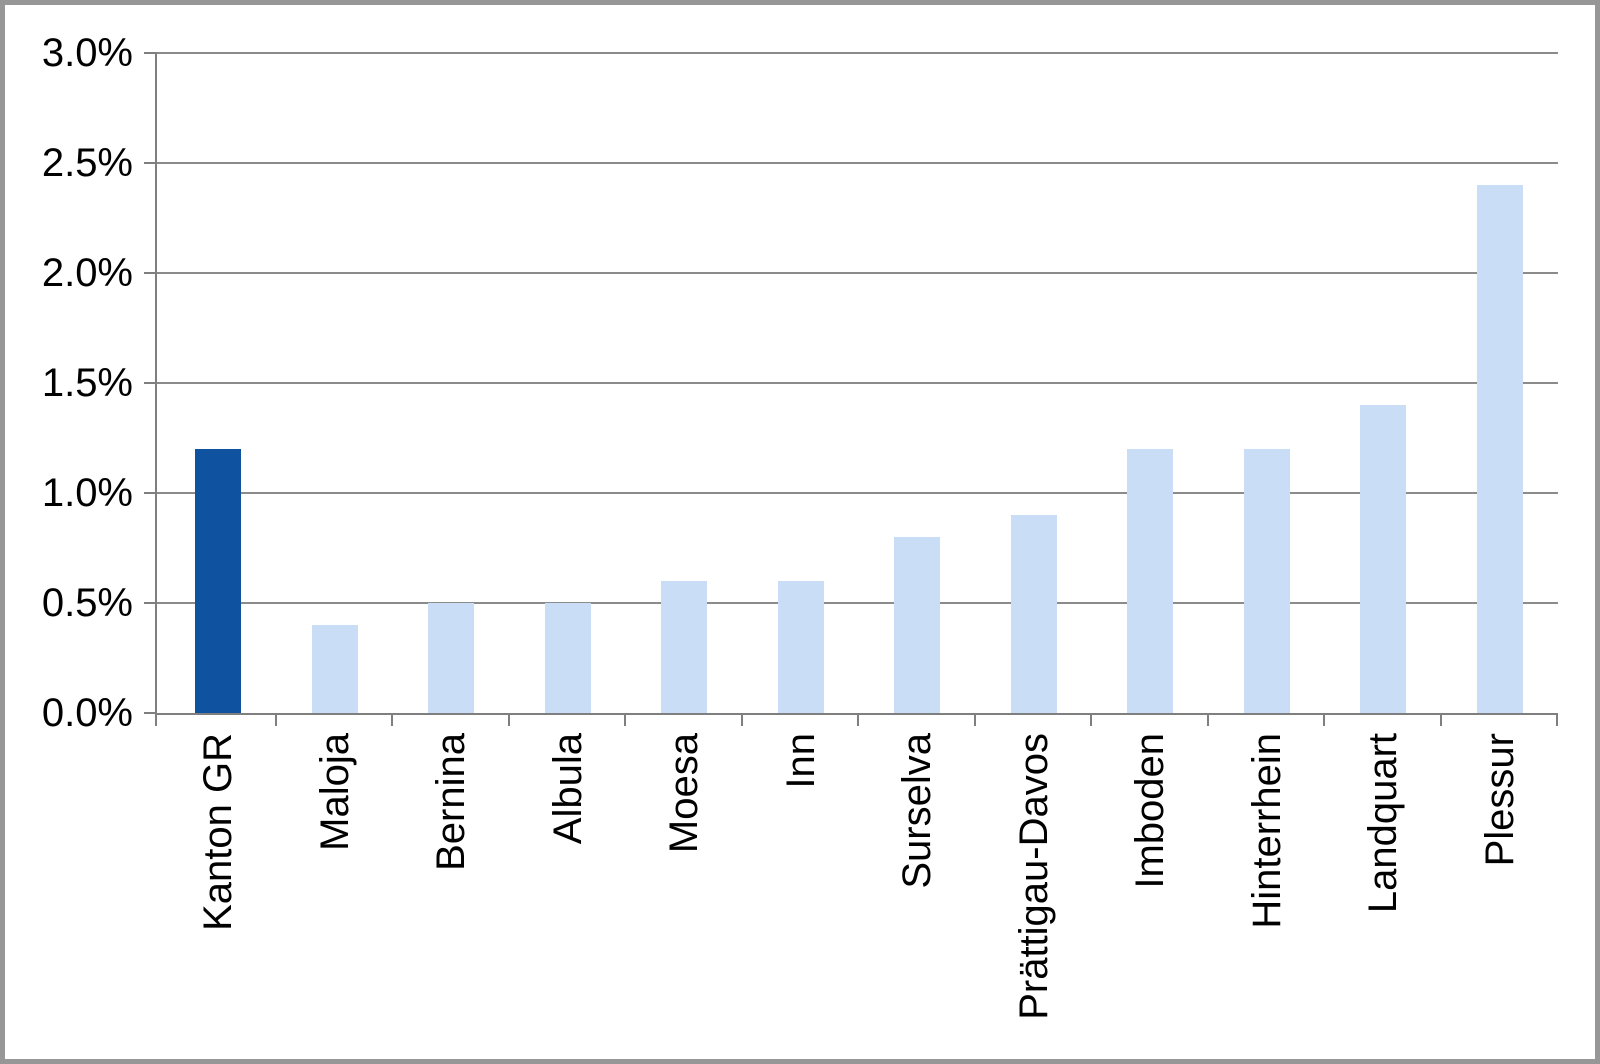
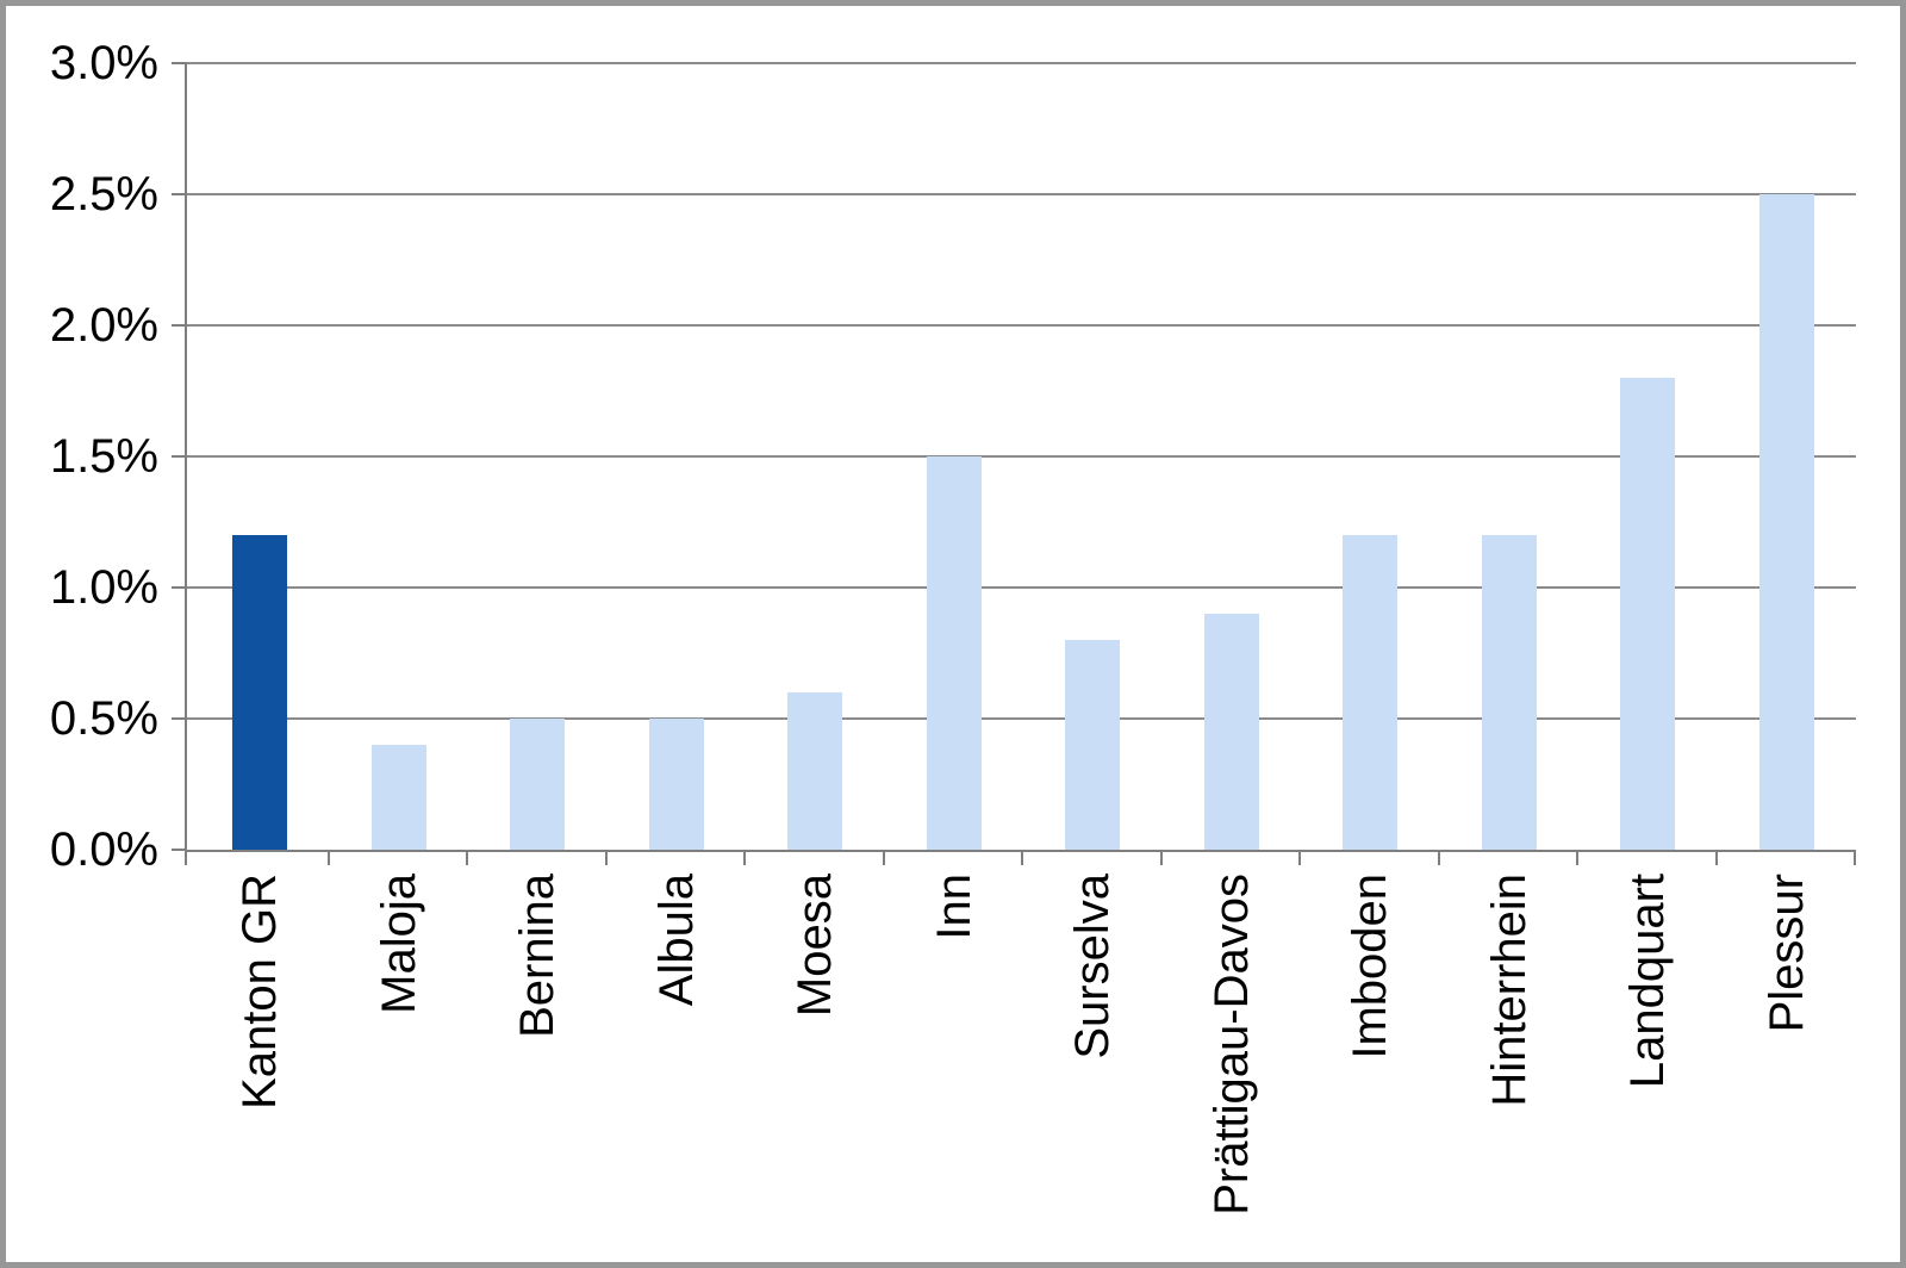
Inn: 0.6% -> 1.5%
Landquart: 1.4% -> 1.8%
Plessur: 2.4% -> 2.5%
